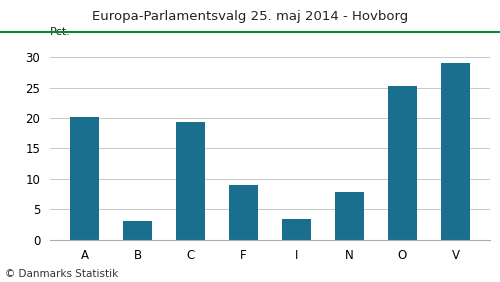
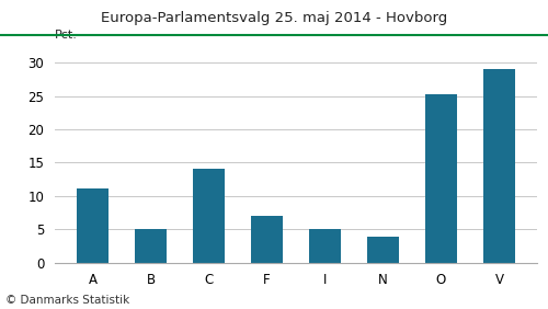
A: 20.2 -> 11.1
B: 3.0 -> 5.0
C: 19.4 -> 14.1
F: 9.0 -> 7.1
I: 3.4 -> 5.0
N: 7.8 -> 3.9
